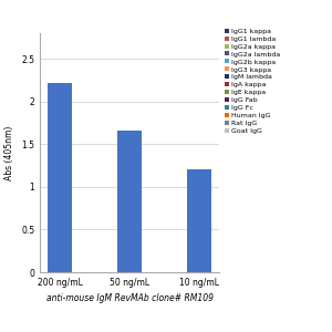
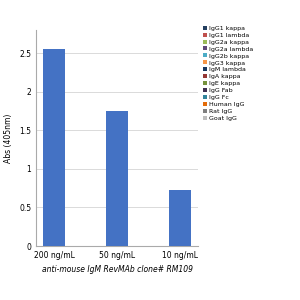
200 ng/mL: 2.22 -> 2.55
50 ng/mL: 1.66 -> 1.75
10 ng/mL: 1.20 -> 0.72
